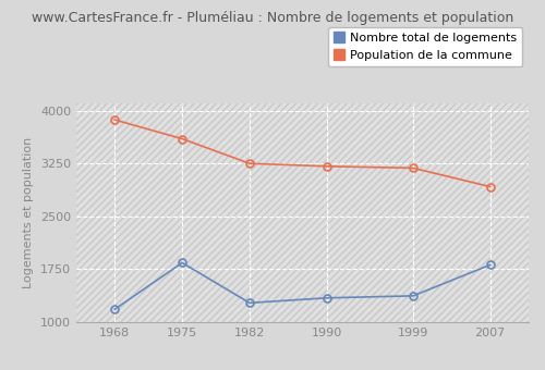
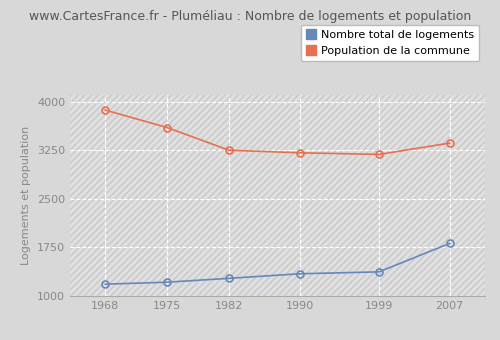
Nombre total de logements/1975: 1840 -> 1210
Population de la commune/2007: 2920 -> 3360
